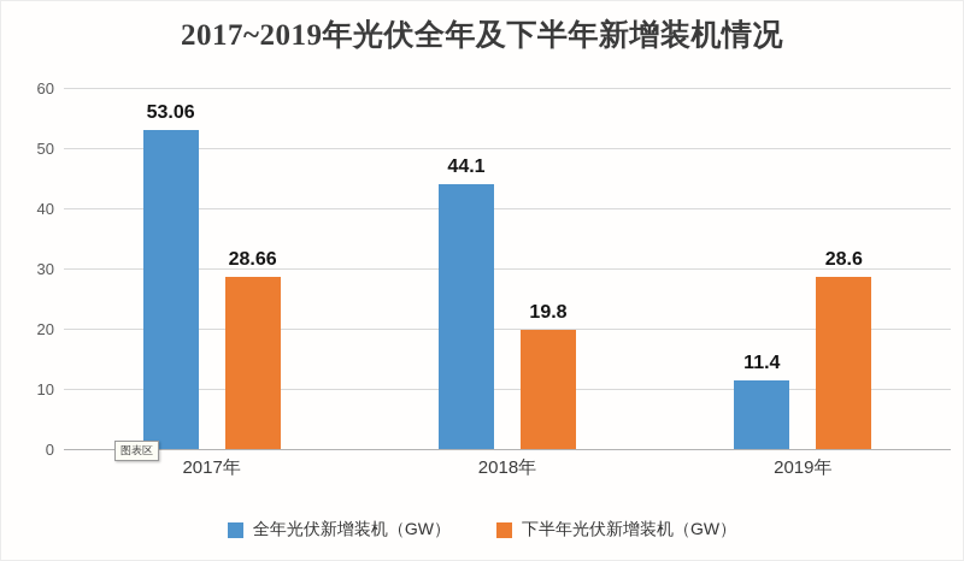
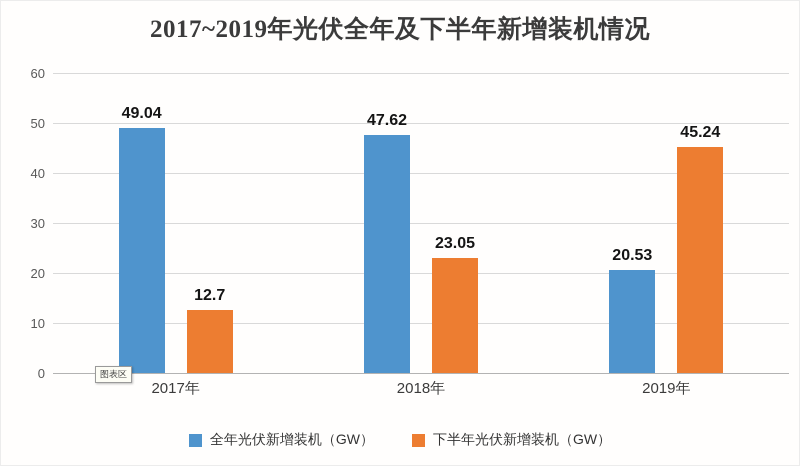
全年光伏新增装机（GW）/2017年: 53.06 -> 49.04
下半年光伏新增装机（GW）/2017年: 28.66 -> 12.7
全年光伏新增装机（GW）/2018年: 44.1 -> 47.62
下半年光伏新增装机（GW）/2018年: 19.8 -> 23.05
全年光伏新增装机（GW）/2019年: 11.4 -> 20.53
下半年光伏新增装机（GW）/2019年: 28.6 -> 45.24
